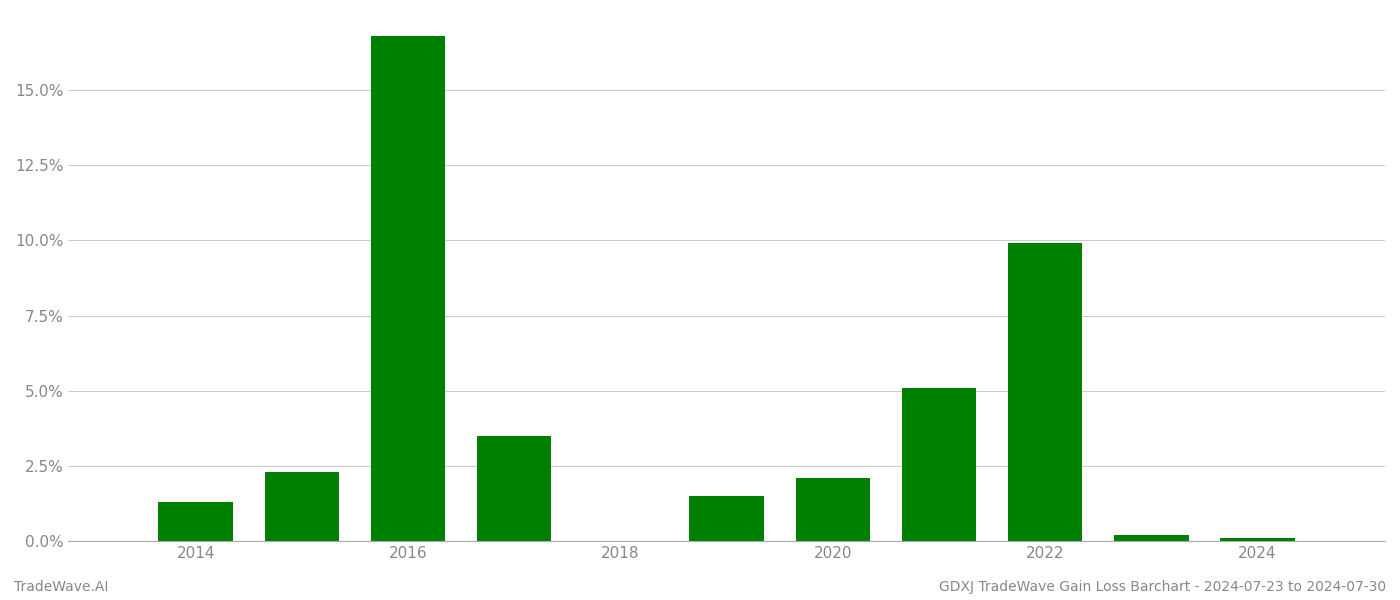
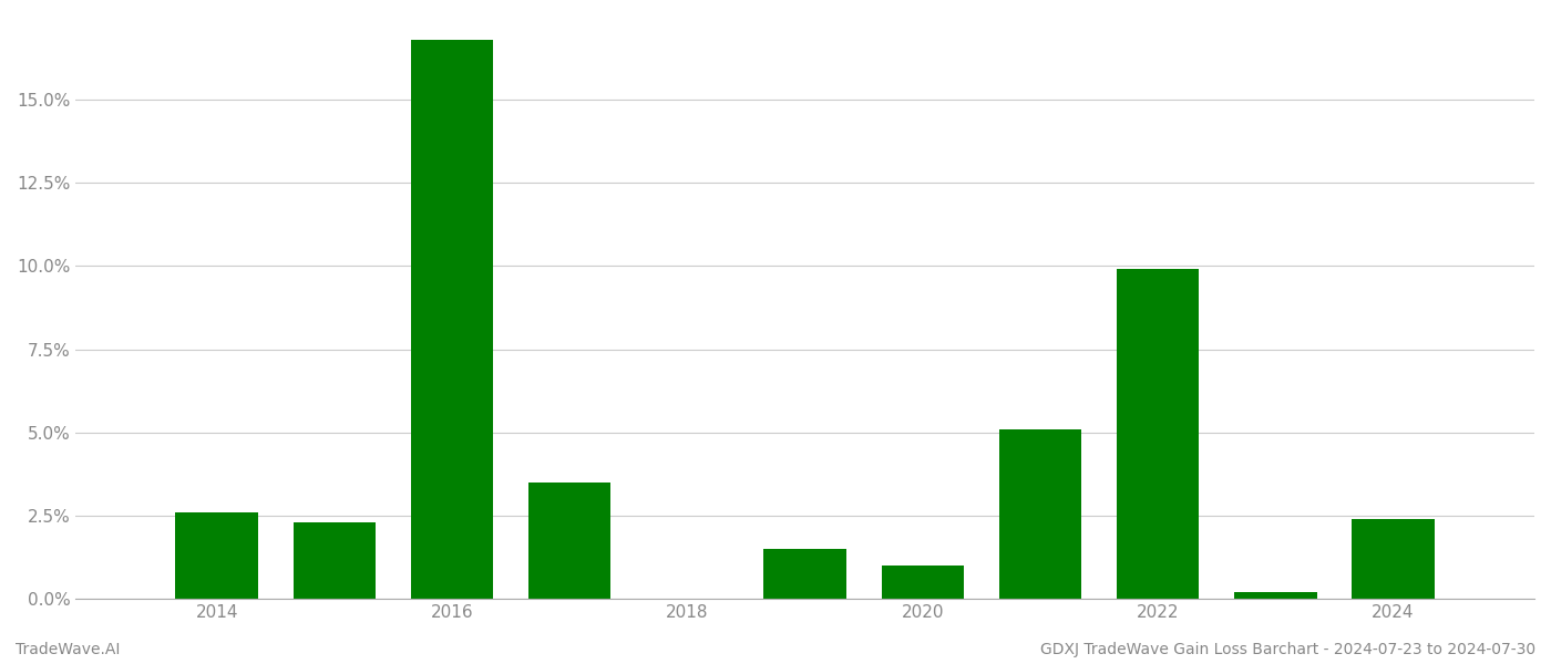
2014: 1.3% -> 2.6%
2020: 2.1% -> 1.0%
2024: 0.1% -> 2.4%
